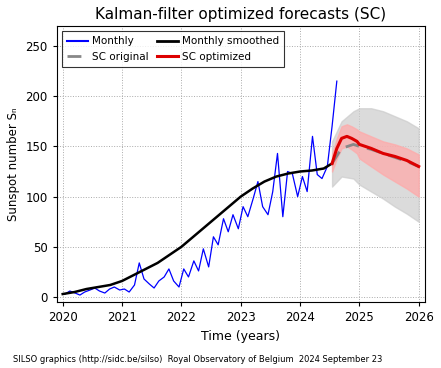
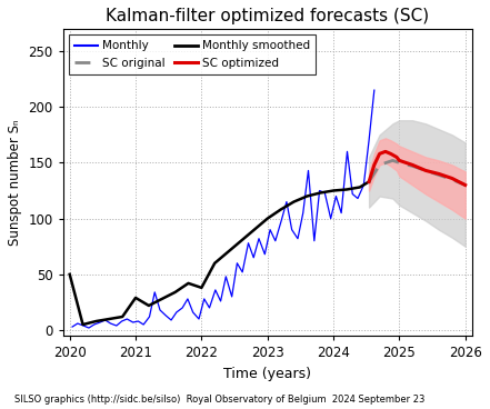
Monthly smoothed/2020: 3 -> 50
Monthly smoothed/2021: 16 -> 29
Monthly smoothed/2022: 50 -> 38
